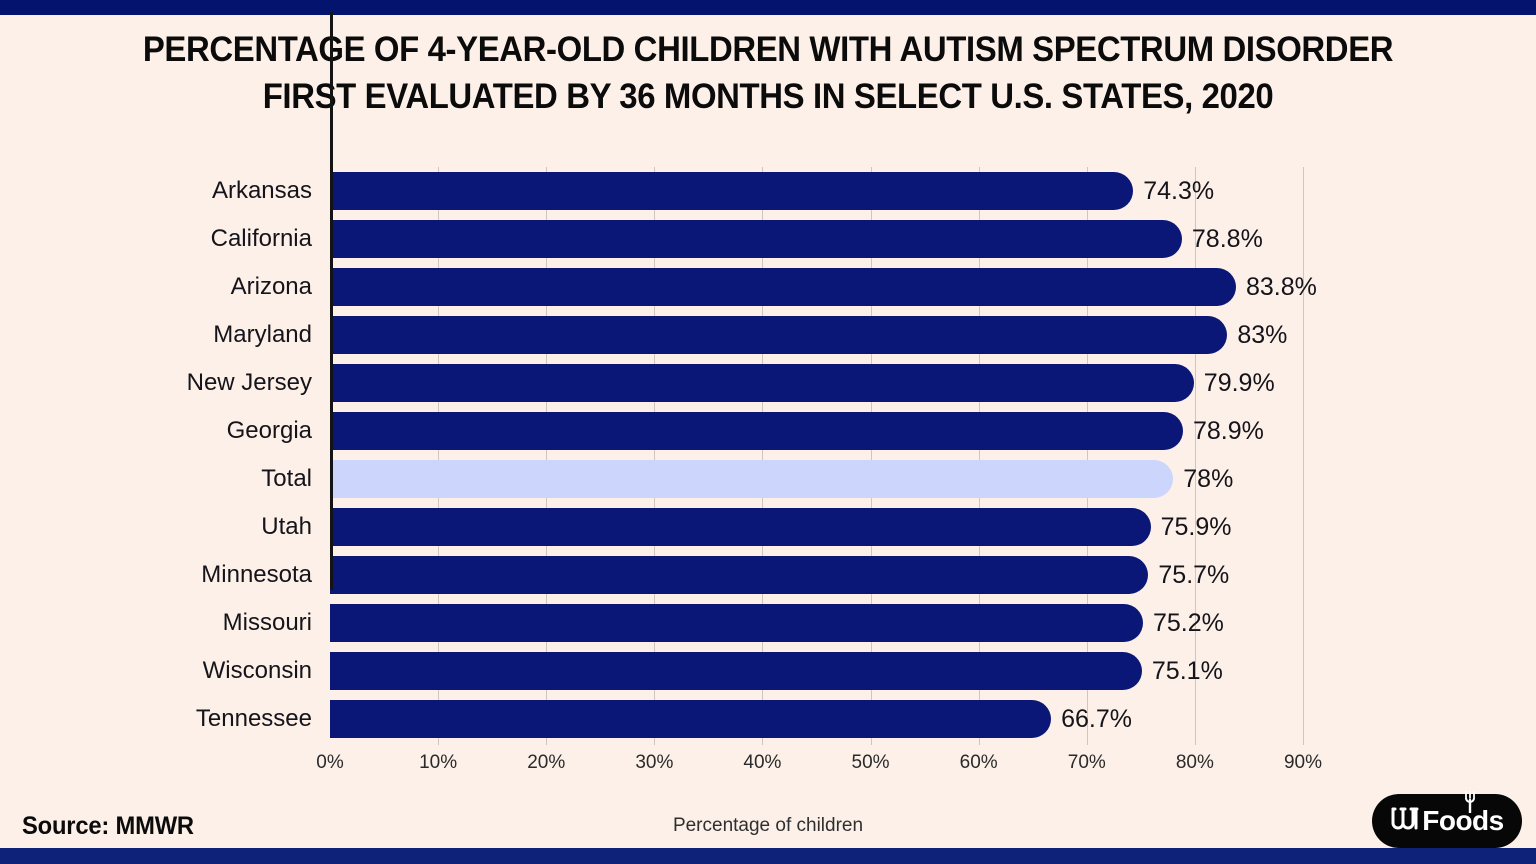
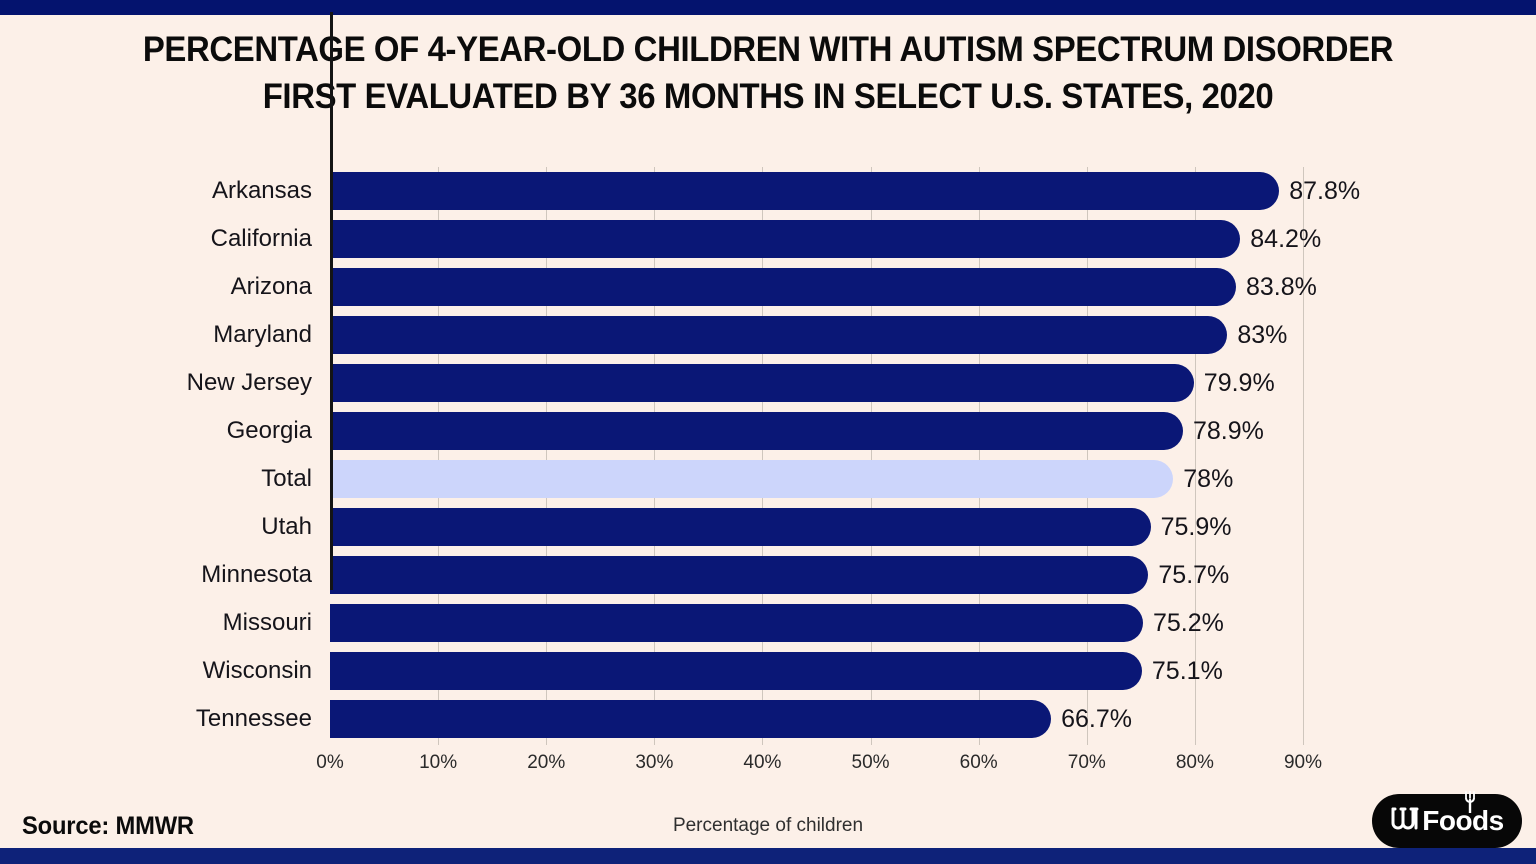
Arkansas: 74.3% -> 87.8%
California: 78.8% -> 84.2%
